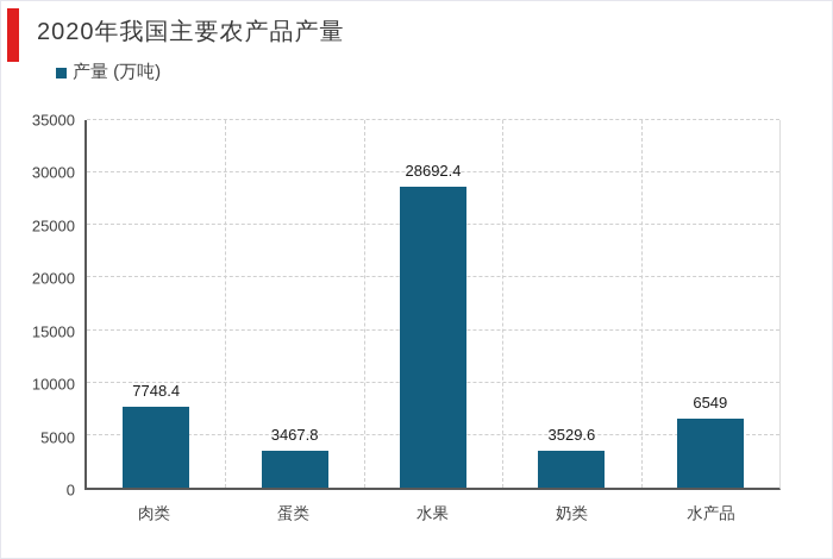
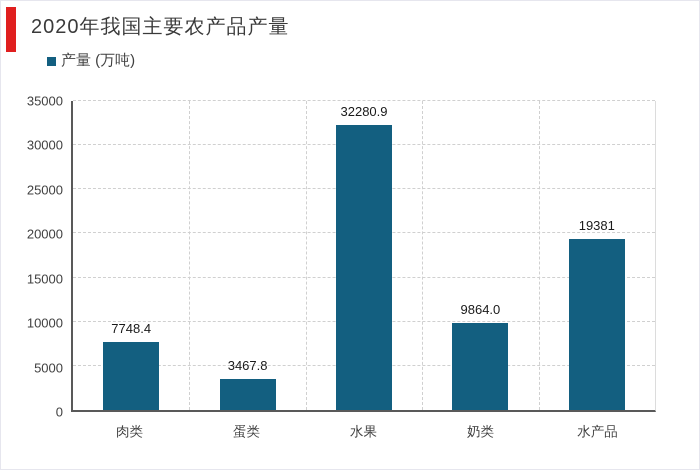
水果: 28692.4 -> 32280.9
奶类: 3529.6 -> 9864.0
水产品: 6549 -> 19381
